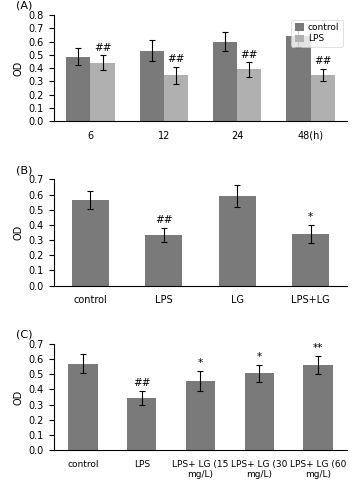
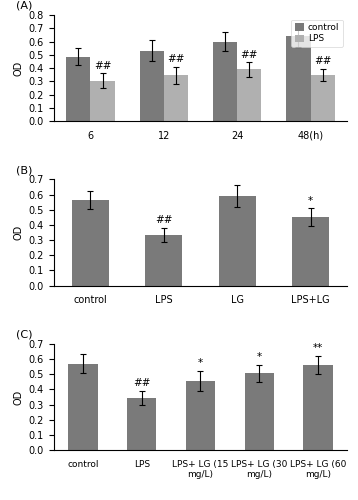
LPS/6: 0.44 -> 0.30
LPS+LG: 0.34 -> 0.45
